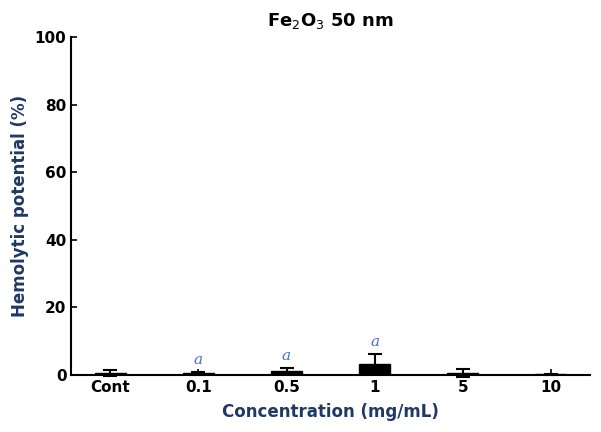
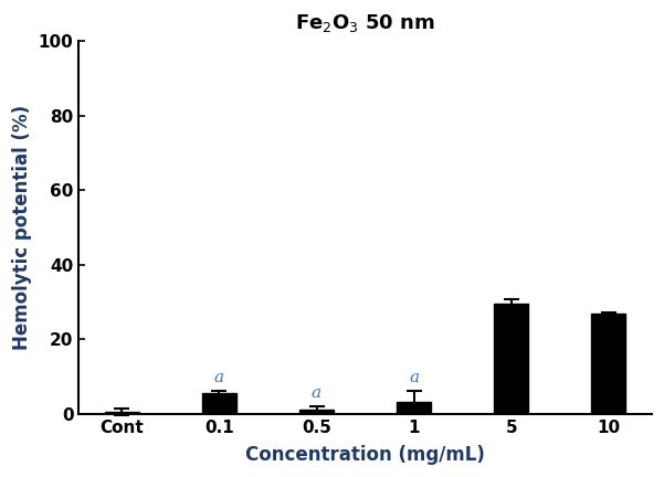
0.1: 0.4 -> 5.5
5: 0.4 -> 29.5
10: 0.1 -> 27.0
